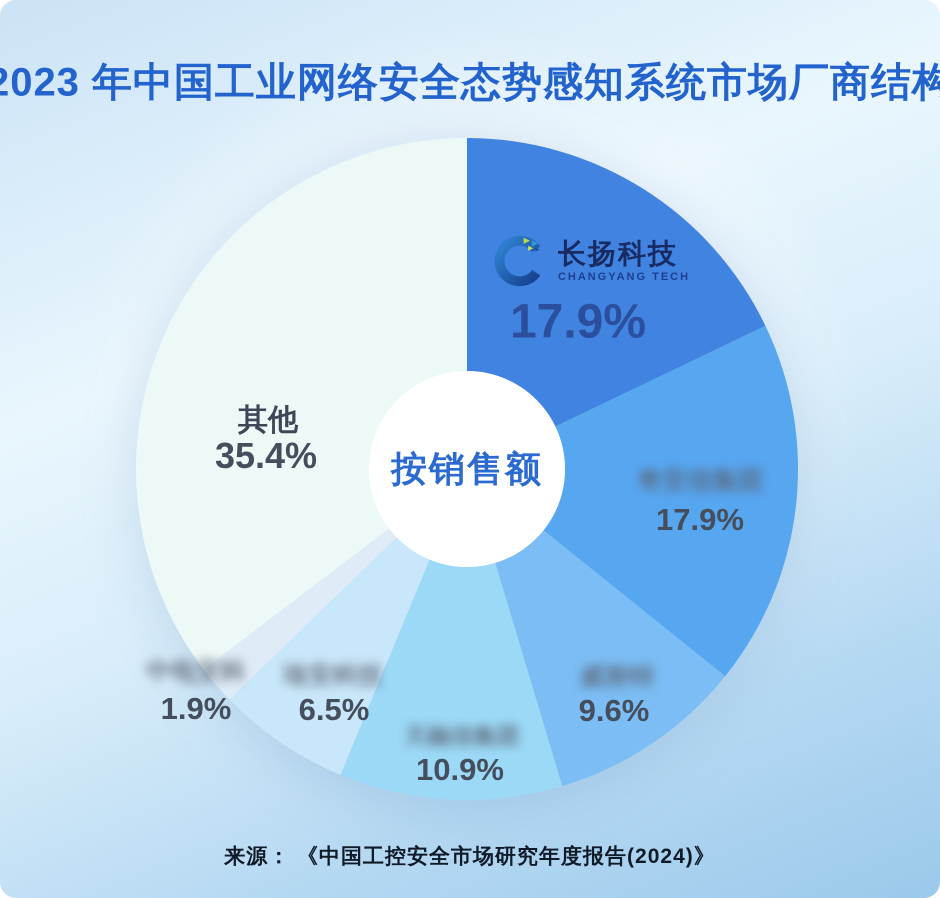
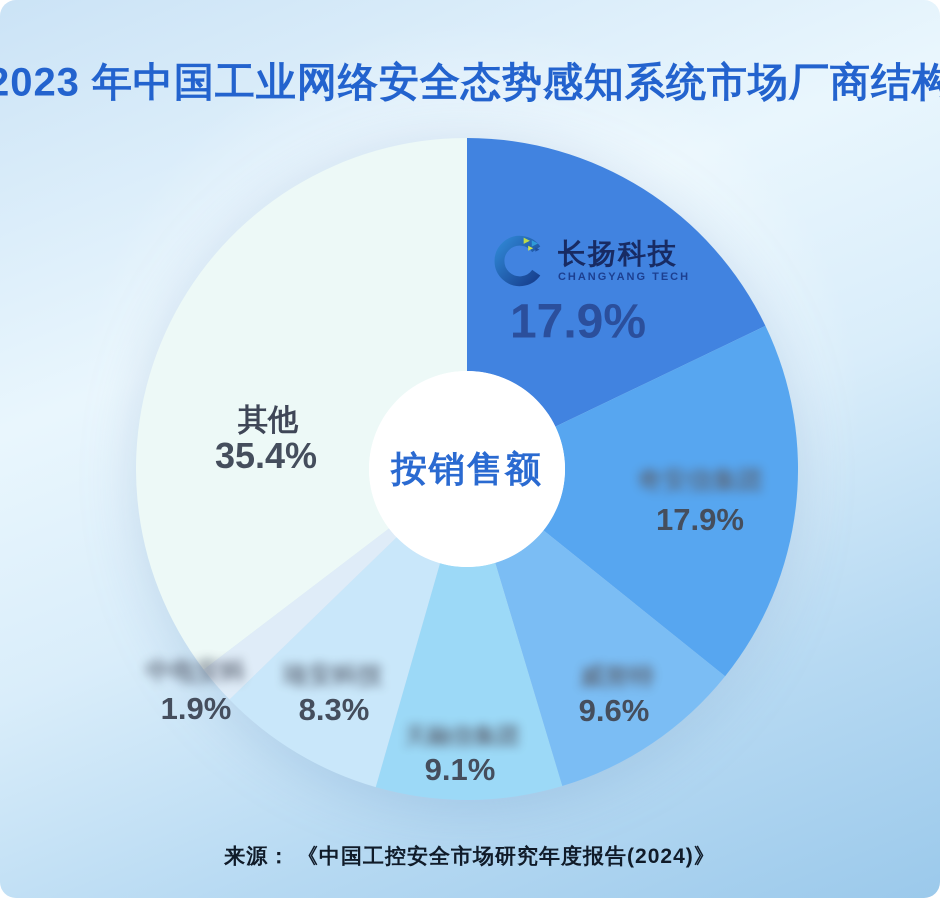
天融信集团: 10.9% -> 9.1%
珞安科技: 6.5% -> 8.3%
